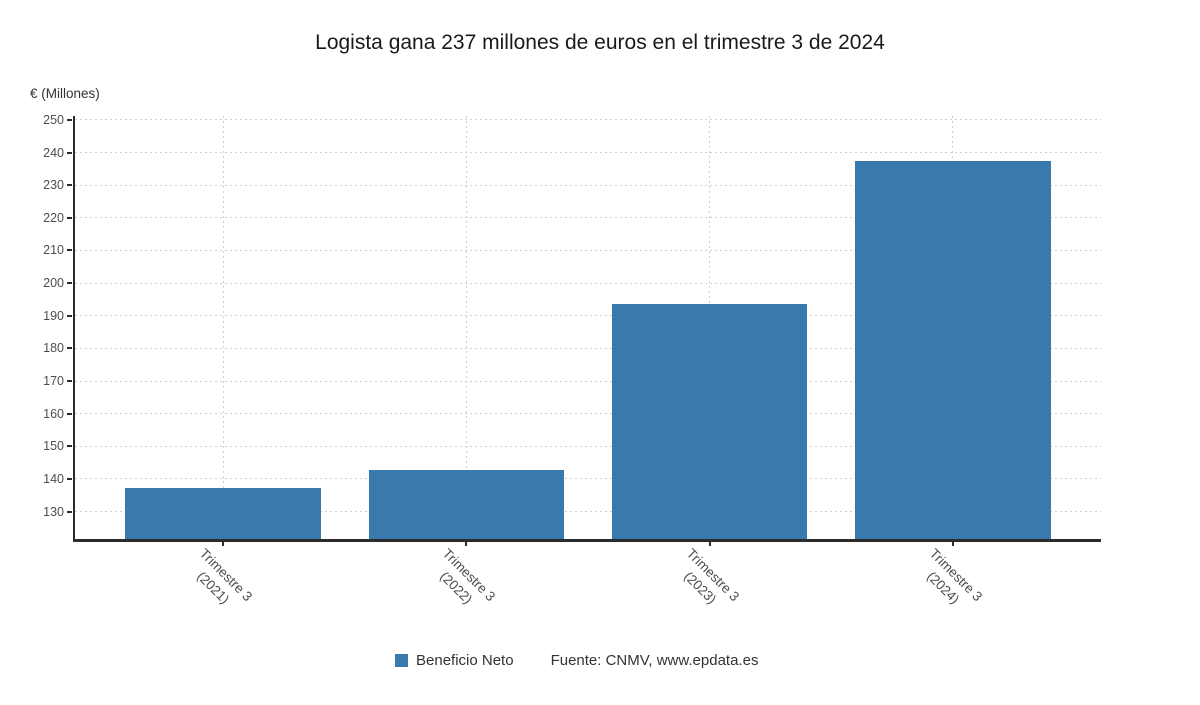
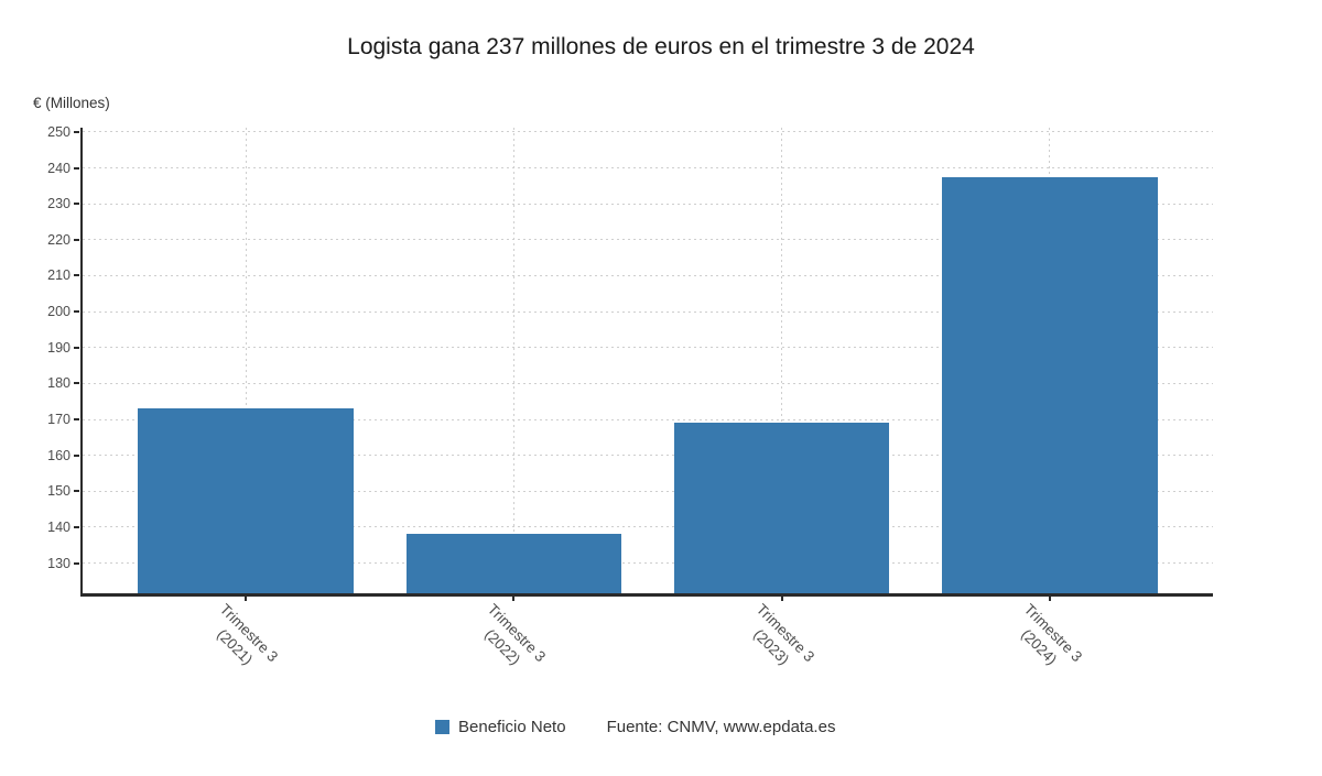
Trimestre 3 (2021): 137 -> 173
Trimestre 3 (2022): 143 -> 138
Trimestre 3 (2023): 194 -> 169
